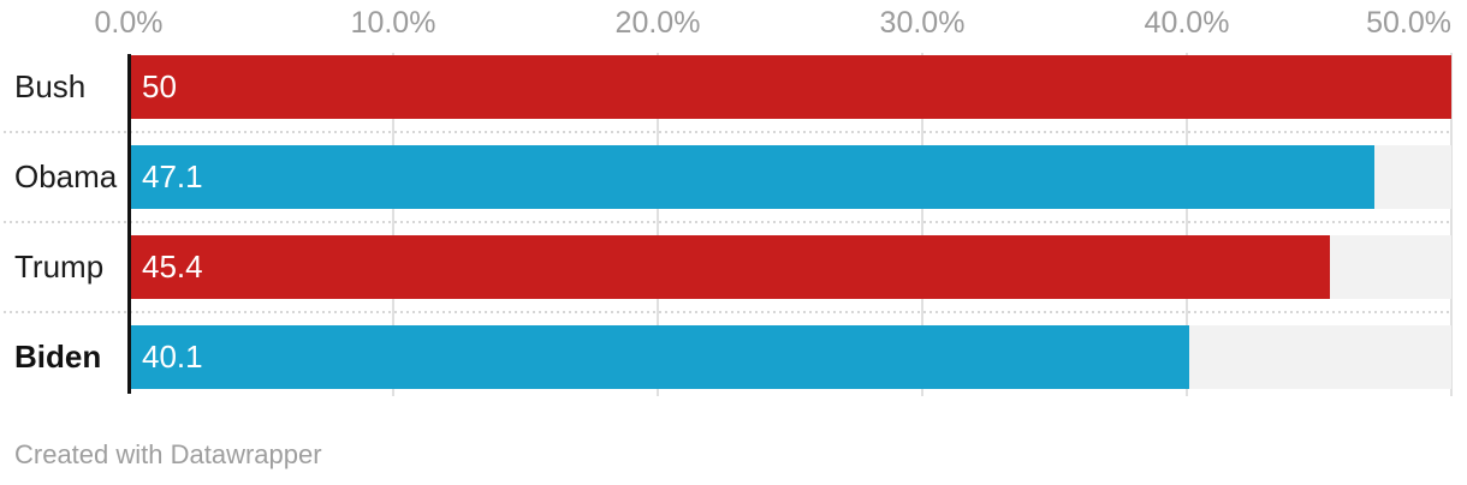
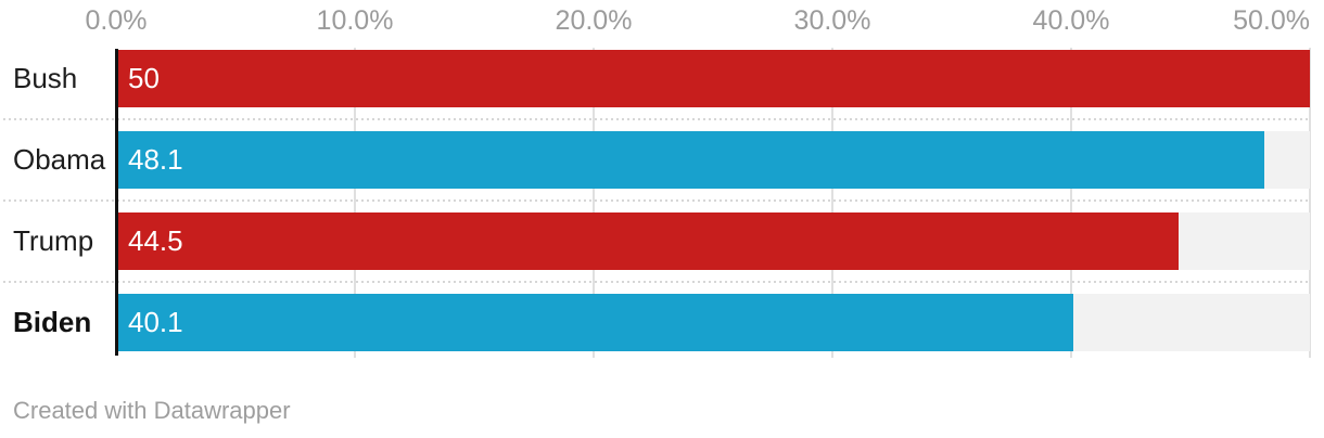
Obama: 47.1 -> 48.1
Trump: 45.4 -> 44.5
